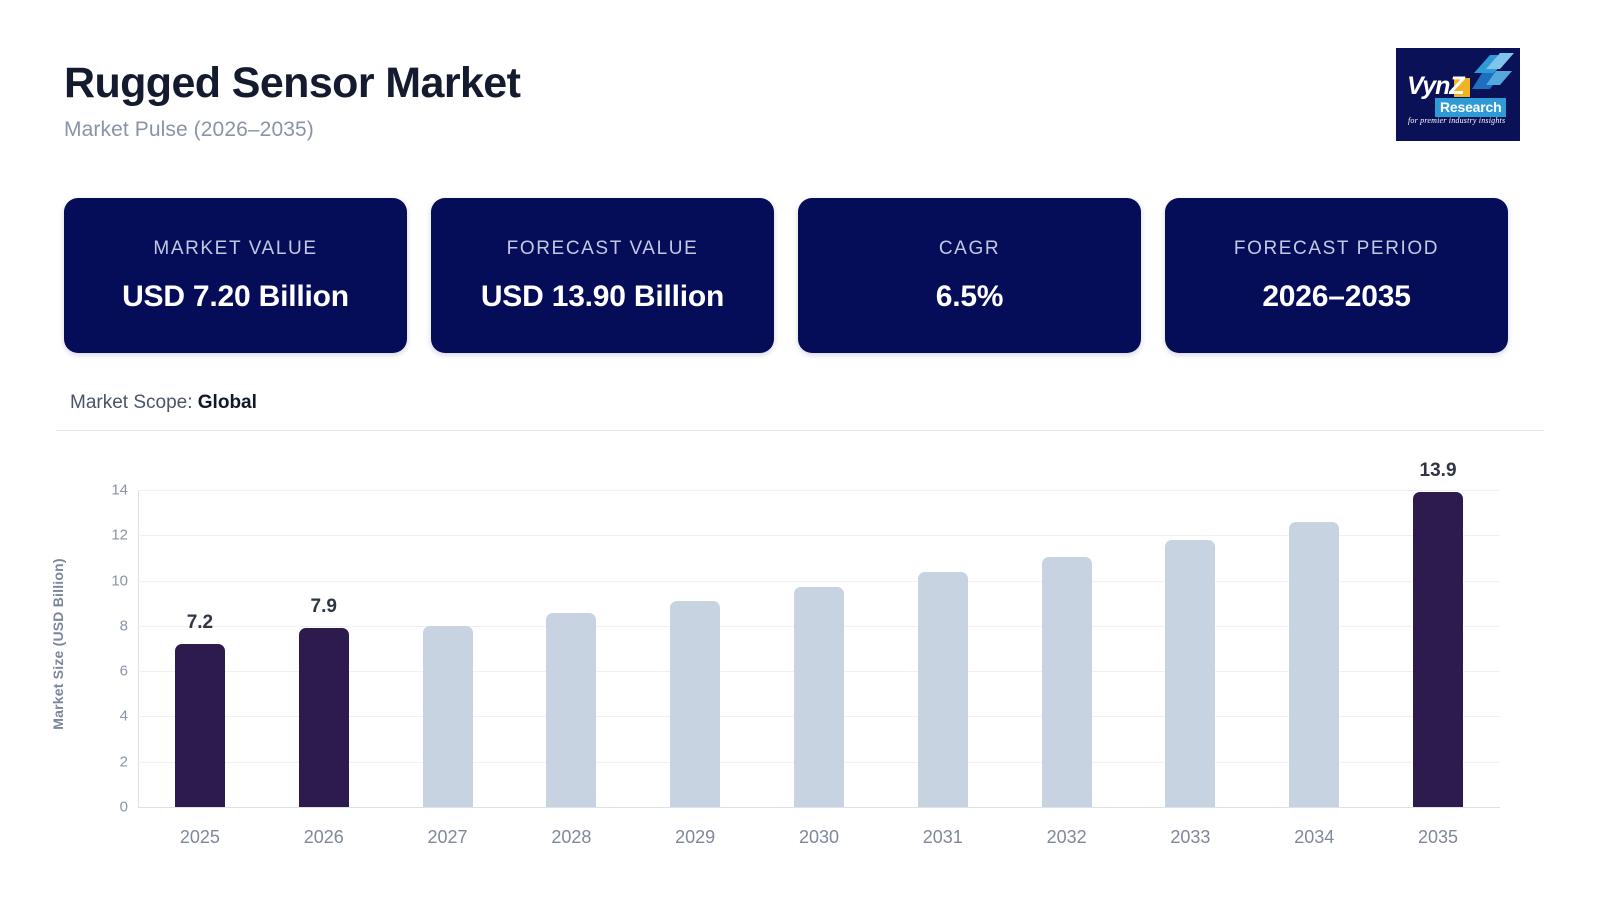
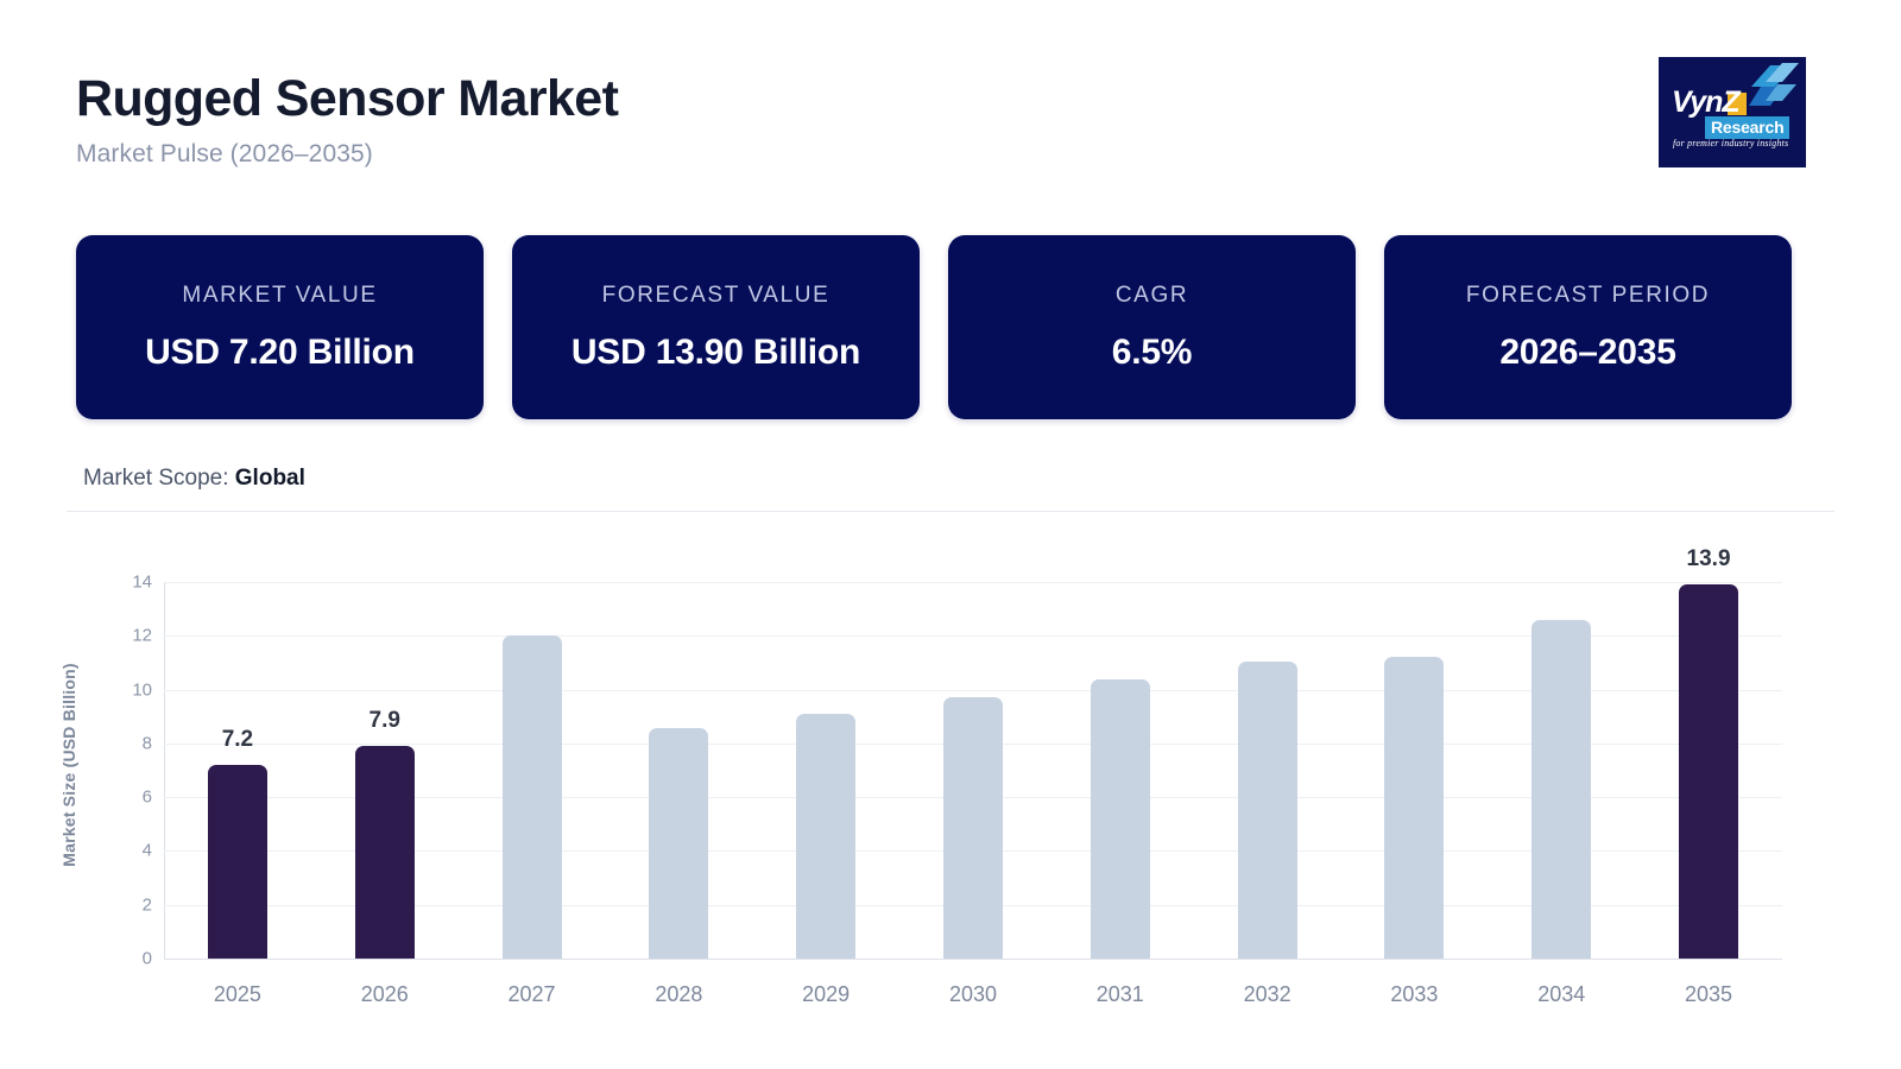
2027: 8.0 -> 12.0
2033: 11.8 -> 11.2
